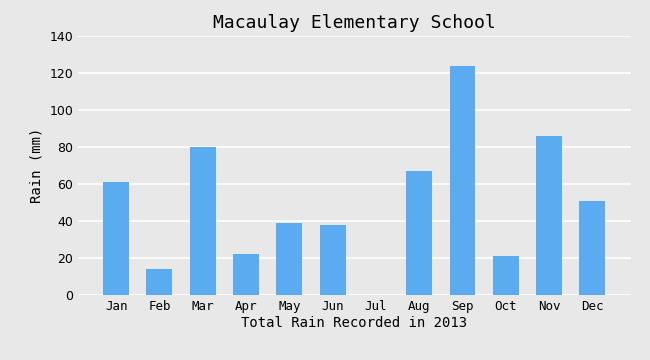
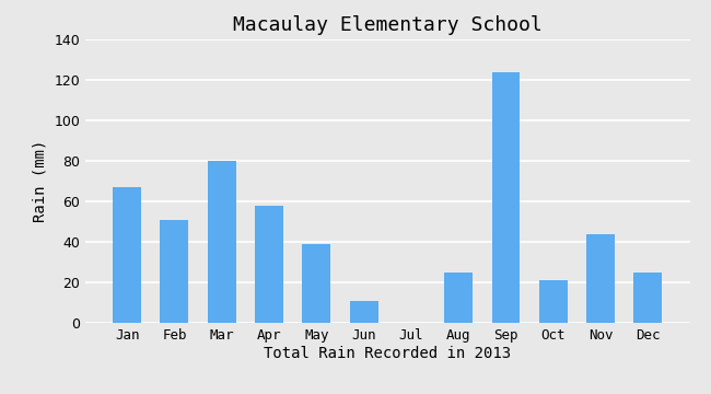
Jan: 61 -> 67
Feb: 14 -> 51
Apr: 22 -> 58
Jun: 38 -> 11
Aug: 67 -> 25
Nov: 86 -> 44
Dec: 51 -> 25
